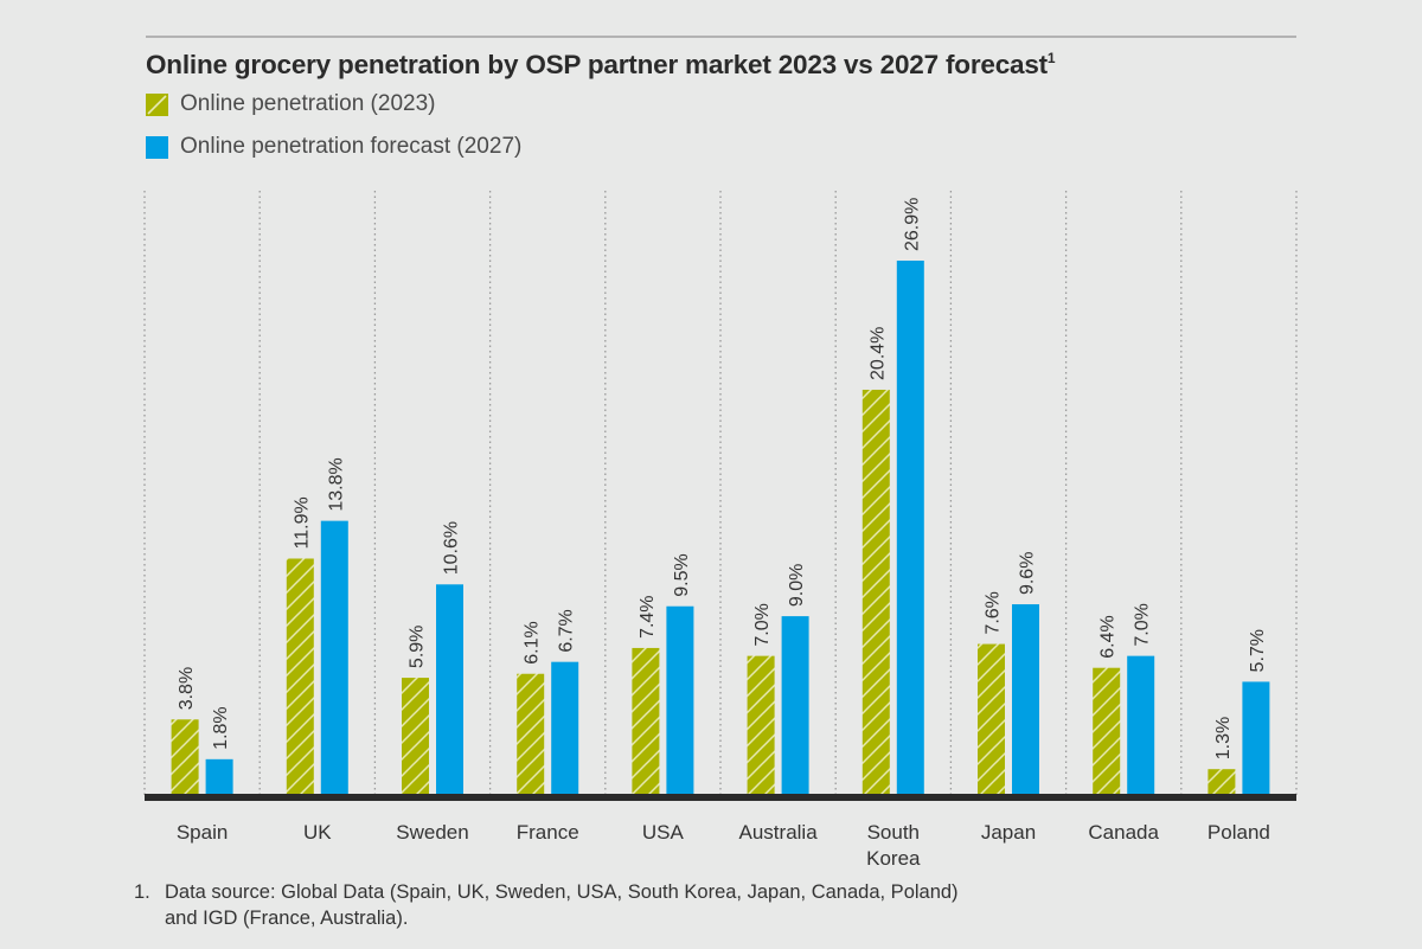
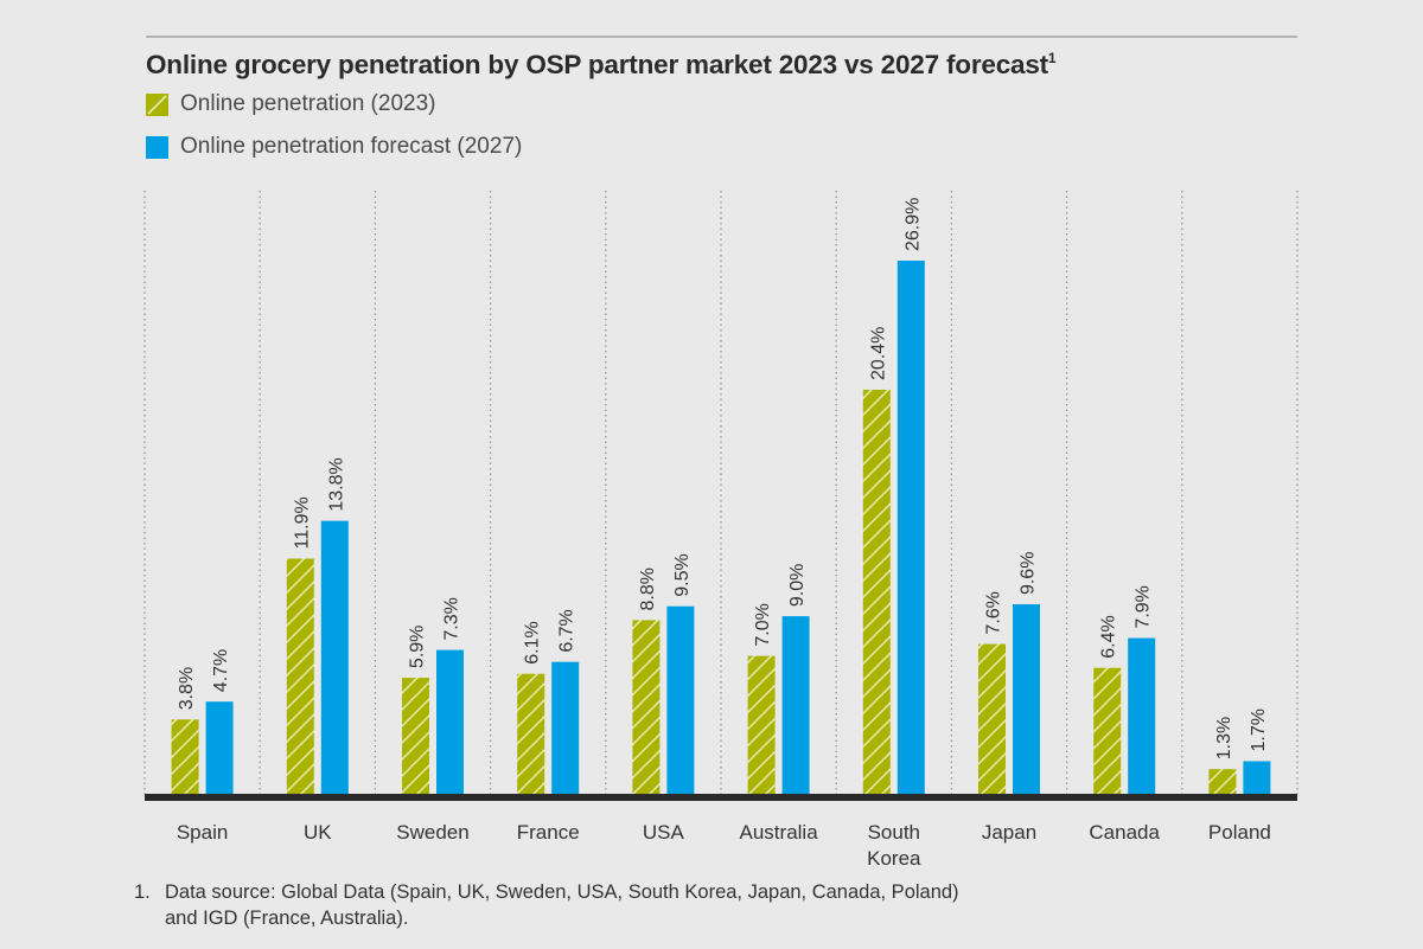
Online penetration forecast (2027)/Spain: 1.8% -> 4.7%
Online penetration forecast (2027)/Sweden: 10.6% -> 7.3%
Online penetration (2023)/USA: 7.4% -> 8.8%
Online penetration forecast (2027)/Canada: 7.0% -> 7.9%
Online penetration forecast (2027)/Poland: 5.7% -> 1.7%
